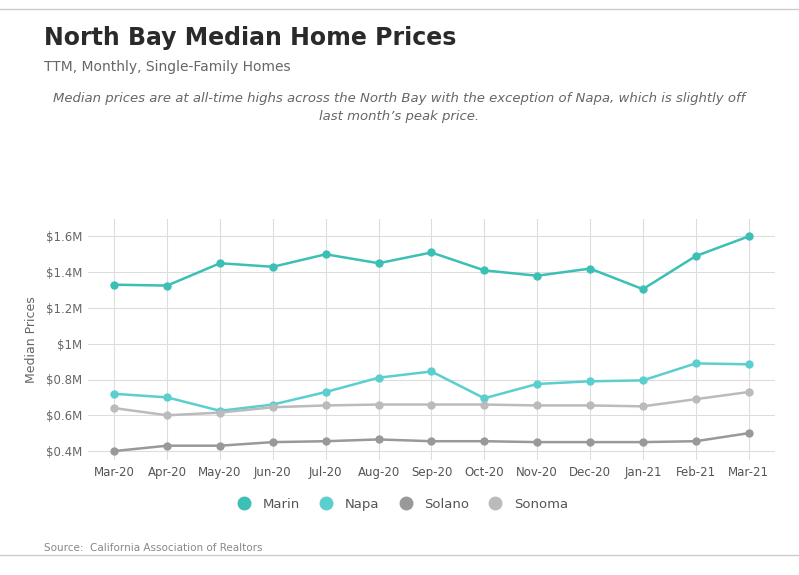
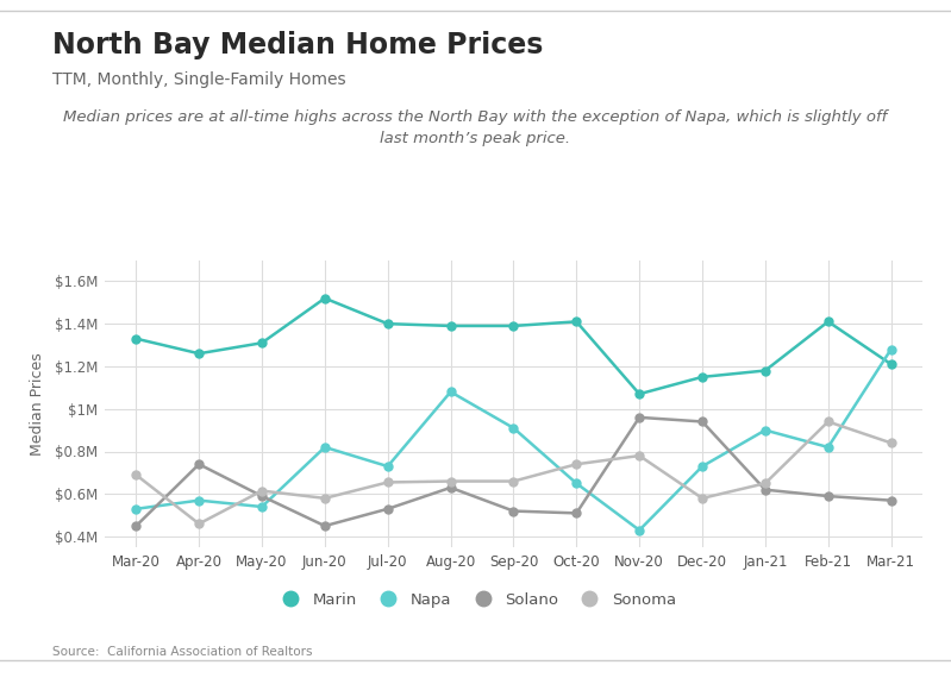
Napa/Mar-20: $0.72M -> $0.53M
Solano/Mar-20: $0.40M -> $0.45M
Sonoma/Mar-20: $0.64M -> $0.69M
Marin/Apr-20: $1.32M -> $1.26M
Napa/Apr-20: $0.70M -> $0.57M
Solano/Apr-20: $0.43M -> $0.74M
Sonoma/Apr-20: $0.60M -> $0.46M
Marin/May-20: $1.45M -> $1.31M
Napa/May-20: $0.62M -> $0.54M
Solano/May-20: $0.43M -> $0.59M
Marin/Jun-20: $1.43M -> $1.52M
Napa/Jun-20: $0.66M -> $0.82M
Sonoma/Jun-20: $0.64M -> $0.58M
Marin/Jul-20: $1.50M -> $1.40M
Solano/Jul-20: $0.46M -> $0.53M
Marin/Aug-20: $1.45M -> $1.39M
Napa/Aug-20: $0.81M -> $1.08M
Solano/Aug-20: $0.46M -> $0.63M
Marin/Sep-20: $1.51M -> $1.39M
Napa/Sep-20: $0.84M -> $0.91M
Solano/Sep-20: $0.46M -> $0.52M
Napa/Oct-20: $0.70M -> $0.65M
Solano/Oct-20: $0.46M -> $0.51M
Sonoma/Oct-20: $0.66M -> $0.74M
Marin/Nov-20: $1.38M -> $1.07M
Napa/Nov-20: $0.78M -> $0.43M
Solano/Nov-20: $0.45M -> $0.96M
Sonoma/Nov-20: $0.66M -> $0.78M
Marin/Dec-20: $1.42M -> $1.15M
Napa/Dec-20: $0.79M -> $0.73M
Solano/Dec-20: $0.45M -> $0.94M
Sonoma/Dec-20: $0.66M -> $0.58M
Marin/Jan-21: $1.30M -> $1.18M
Napa/Jan-21: $0.80M -> $0.90M
Solano/Jan-21: $0.45M -> $0.62M
Marin/Feb-21: $1.49M -> $1.41M
Napa/Feb-21: $0.89M -> $0.82M
Solano/Feb-21: $0.46M -> $0.59M
Sonoma/Feb-21: $0.69M -> $0.94M
Marin/Mar-21: $1.60M -> $1.21M
Napa/Mar-21: $0.88M -> $1.28M
Solano/Mar-21: $0.50M -> $0.57M
Sonoma/Mar-21: $0.73M -> $0.84M
